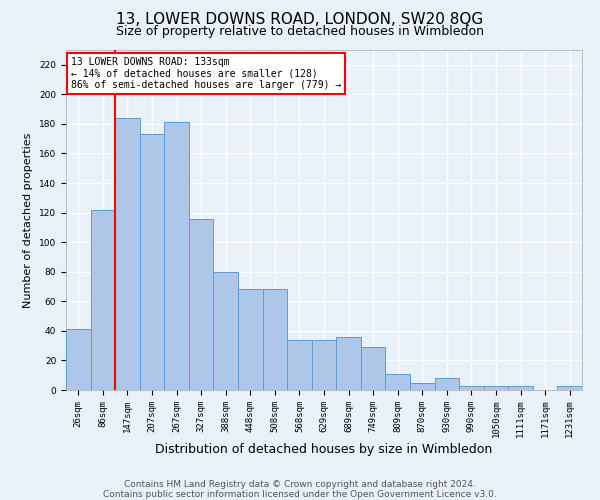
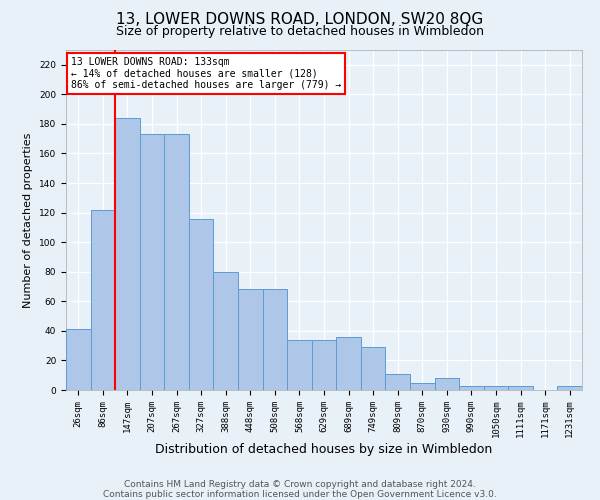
267sqm: 181 -> 173
